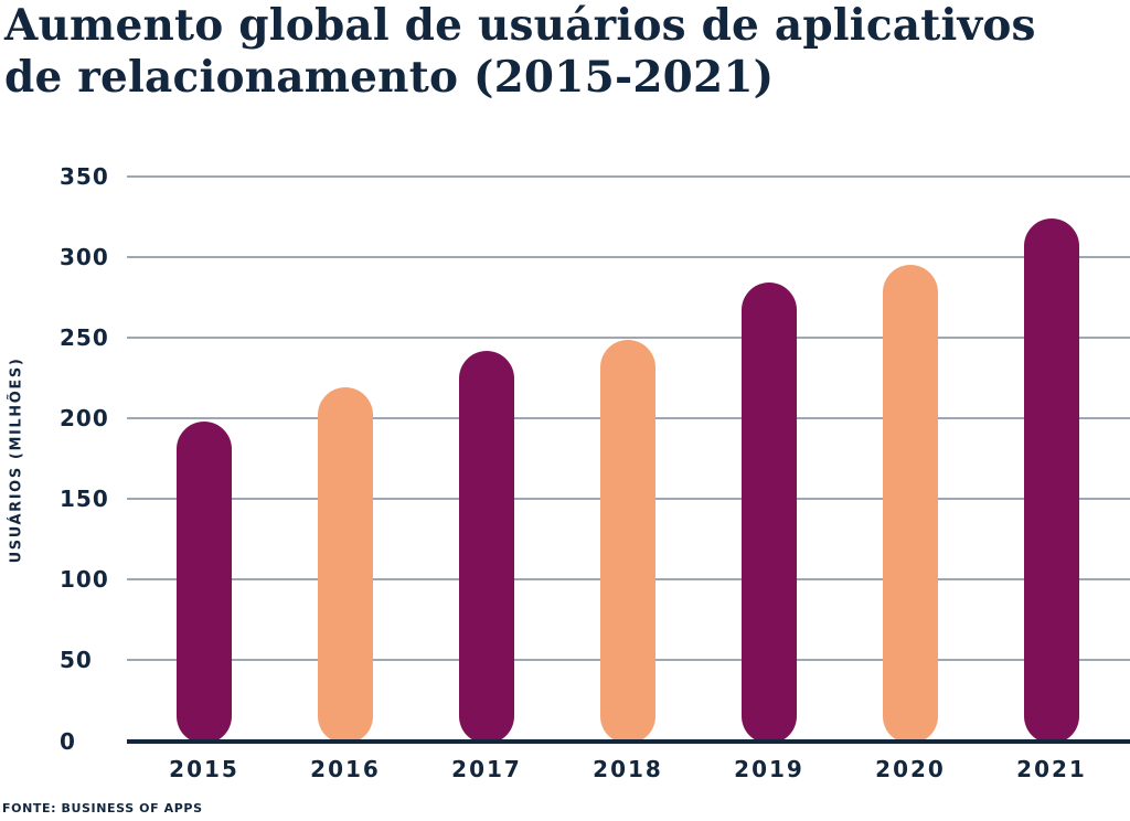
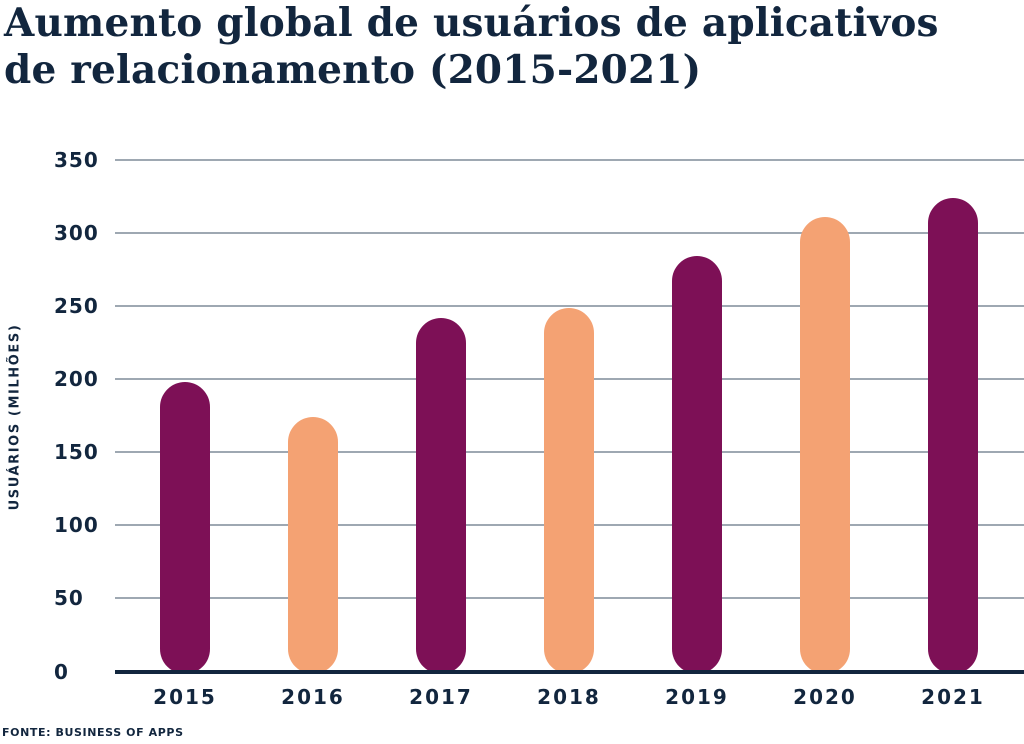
2016: 219 -> 174
2020: 295 -> 311
